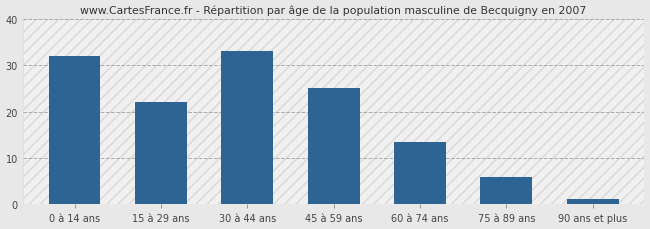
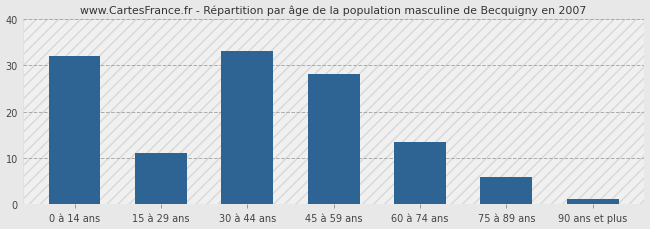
15 à 29 ans: 22.0 -> 11.0
45 à 59 ans: 25.0 -> 28.0
